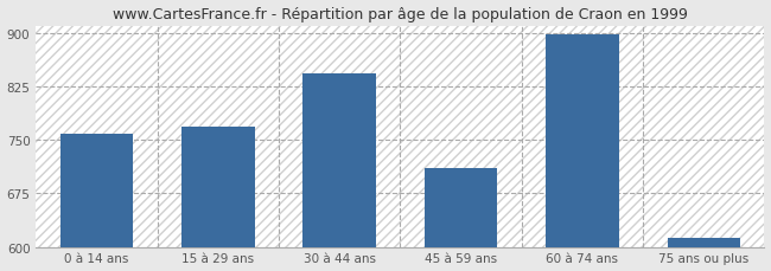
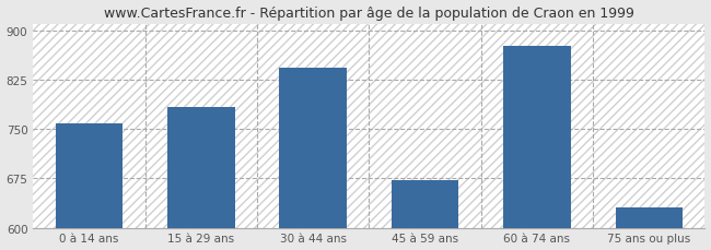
15 à 29 ans: 768 -> 784
45 à 59 ans: 710 -> 672
60 à 74 ans: 897 -> 876
75 ans ou plus: 613 -> 630
